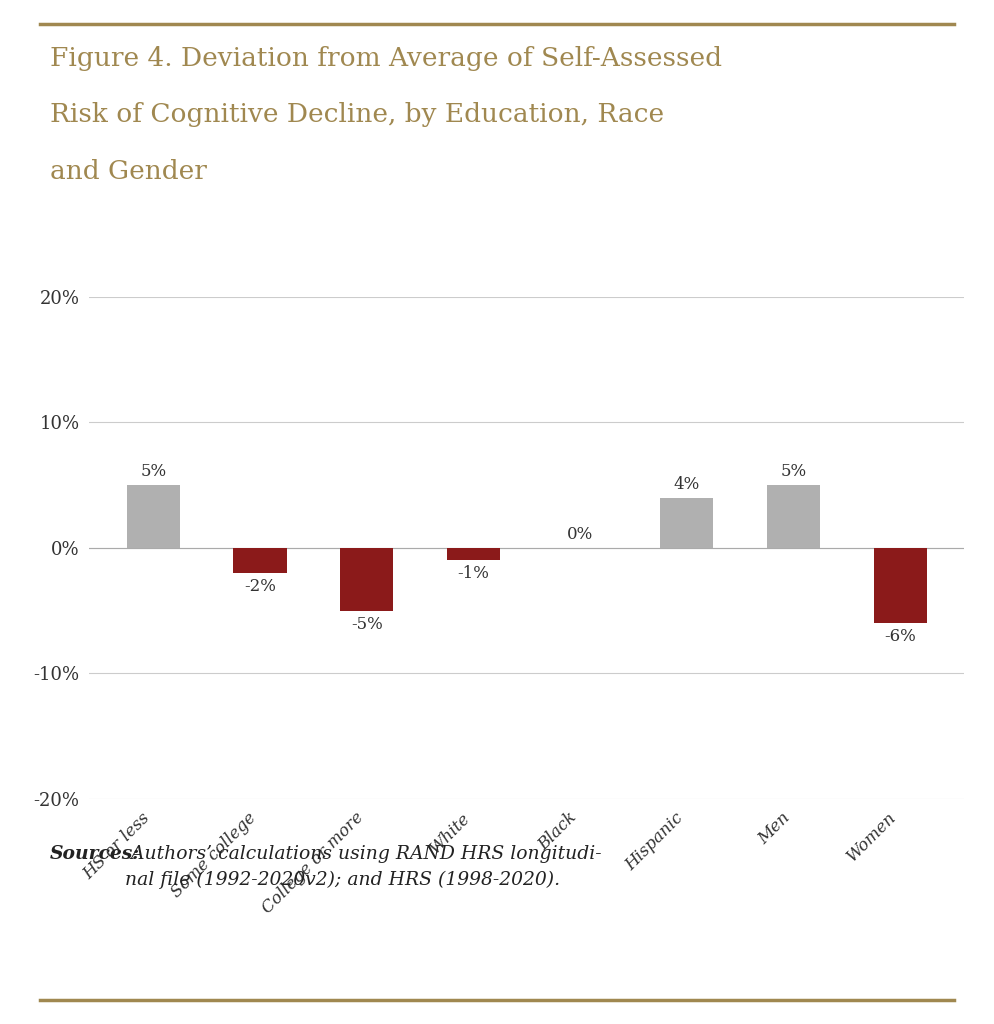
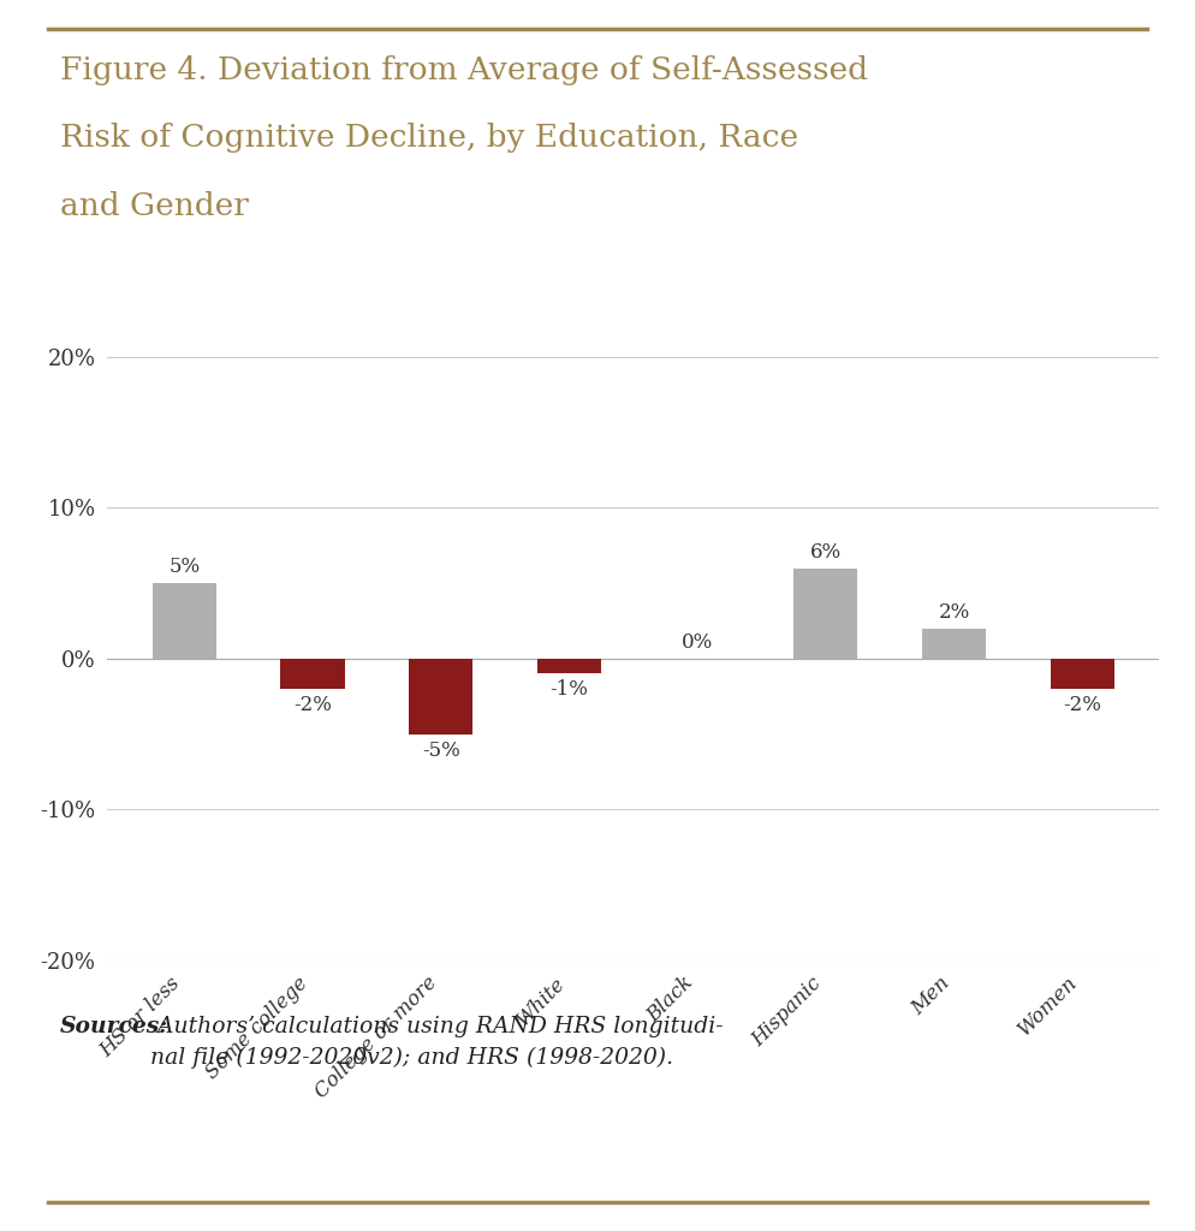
Hispanic: 4% -> 6%
Men: 5% -> 2%
Women: -6% -> -2%
